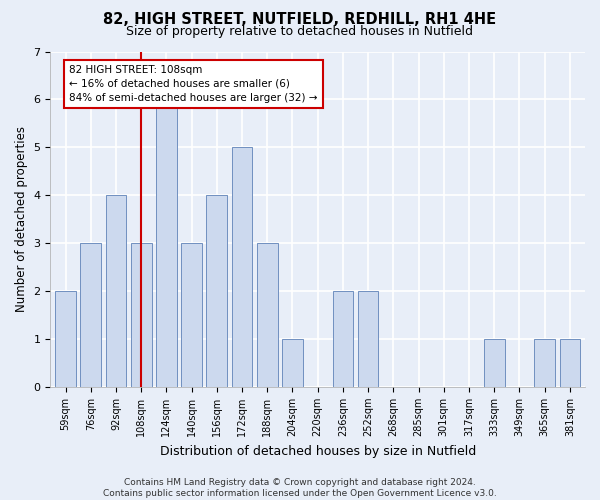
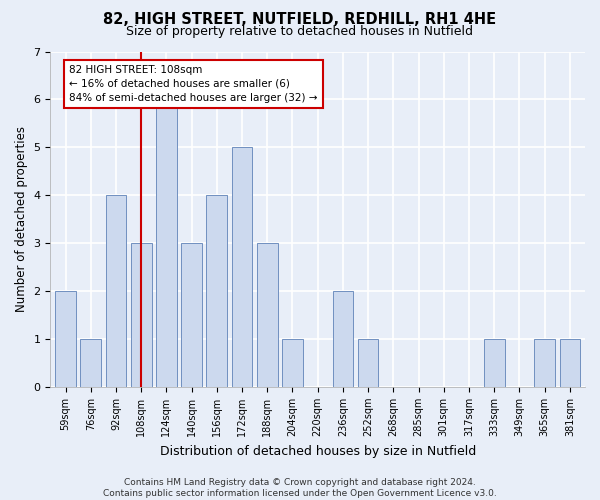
76sqm: 3 -> 1
252sqm: 2 -> 1
